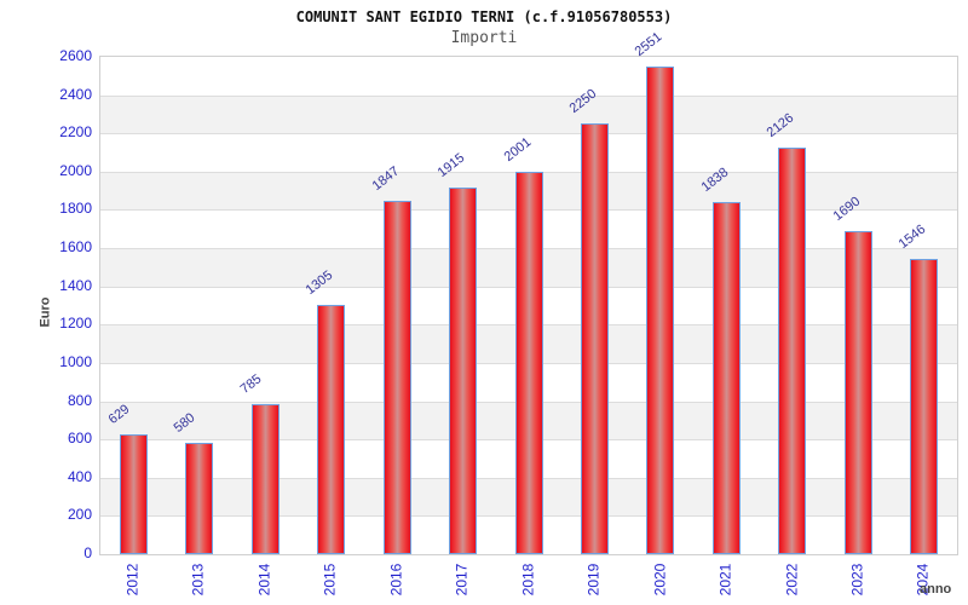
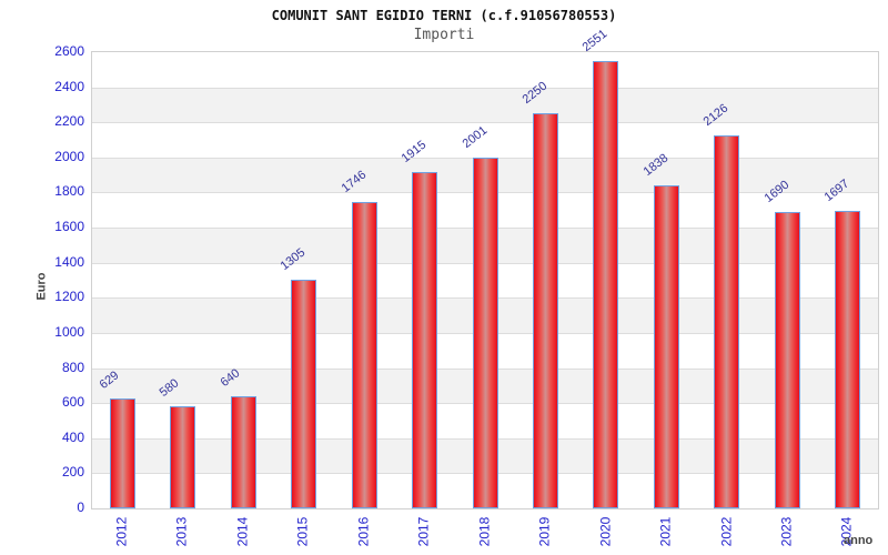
2014: 785 -> 640
2016: 1847 -> 1746
2024: 1546 -> 1697
